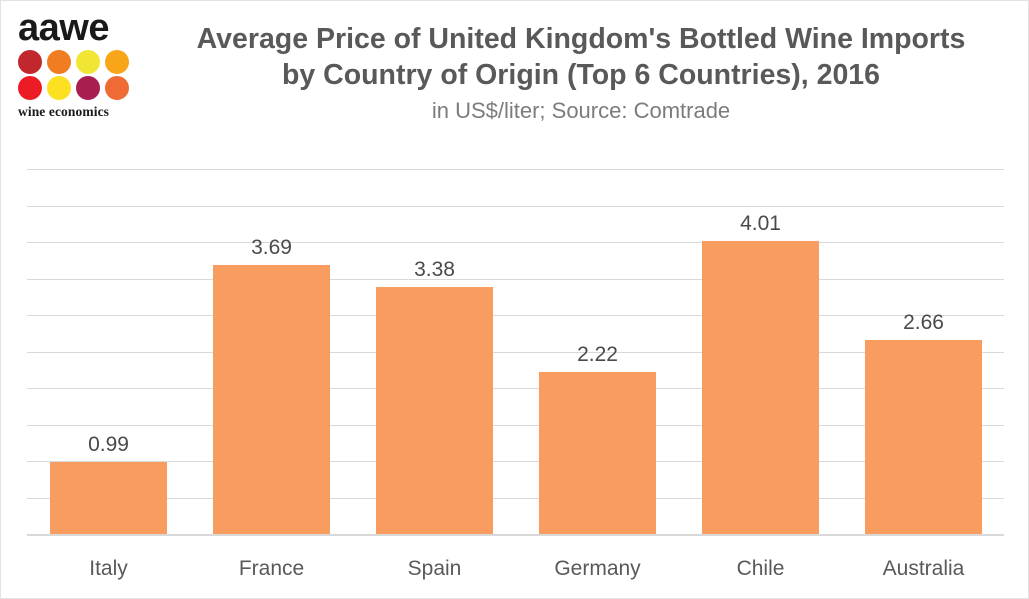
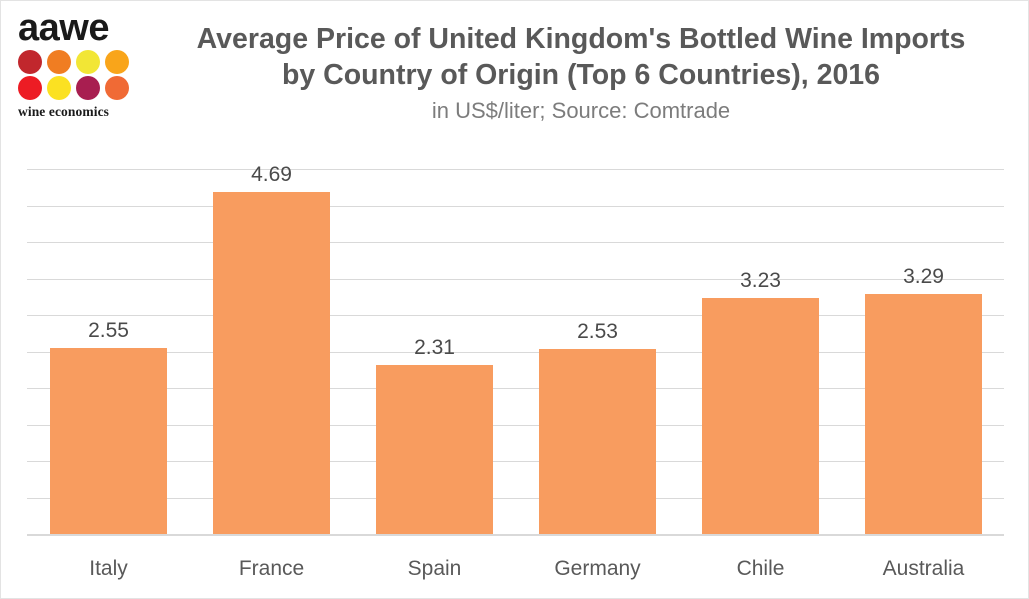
Italy: 0.99 -> 2.55
France: 3.69 -> 4.69
Spain: 3.38 -> 2.31
Germany: 2.22 -> 2.53
Chile: 4.01 -> 3.23
Australia: 2.66 -> 3.29
